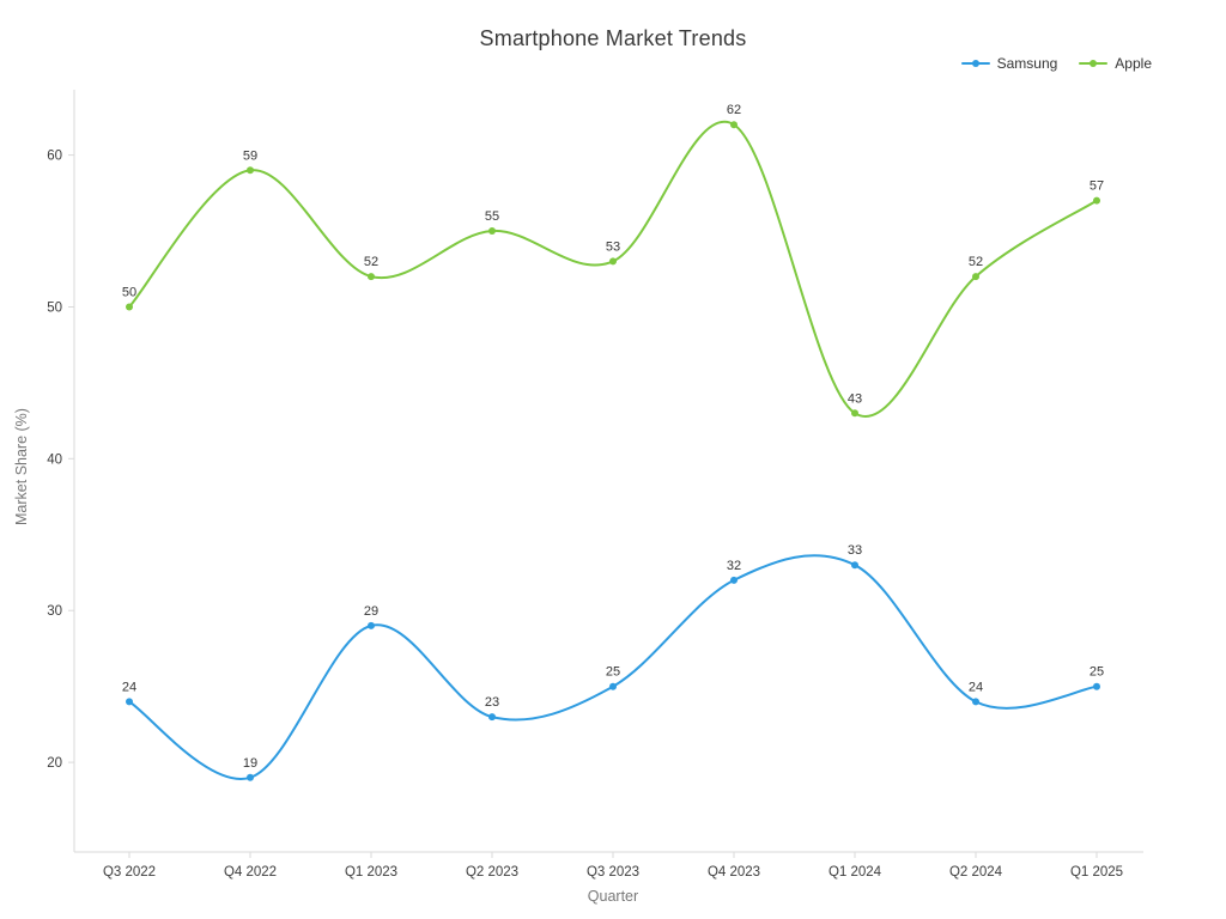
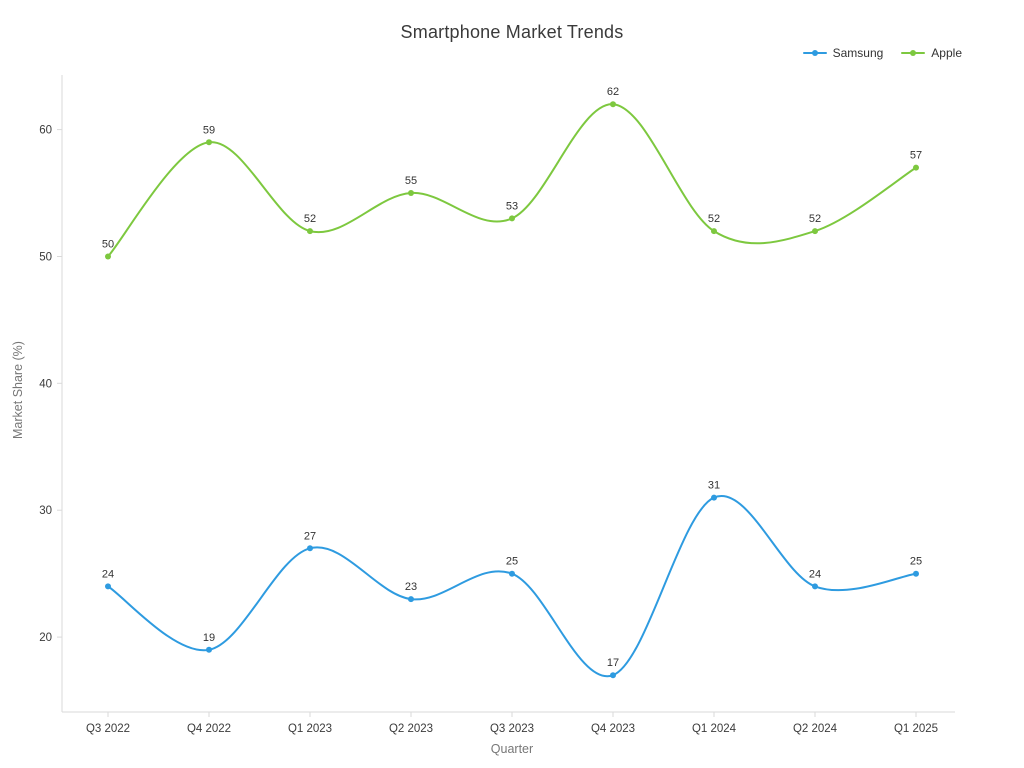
Samsung/Q1 2023: 29 -> 27
Samsung/Q4 2023: 32 -> 17
Samsung/Q1 2024: 33 -> 31
Apple/Q1 2024: 43 -> 52
